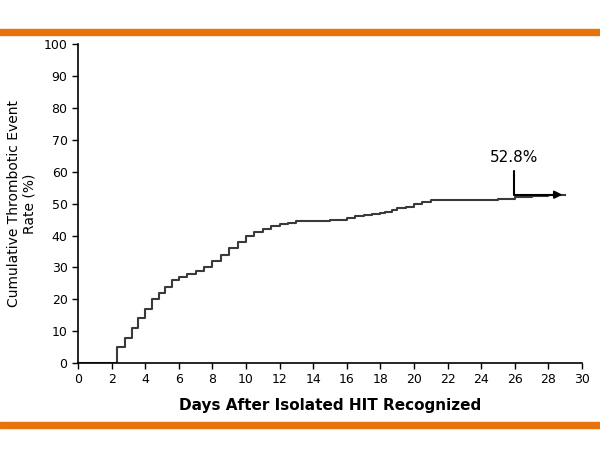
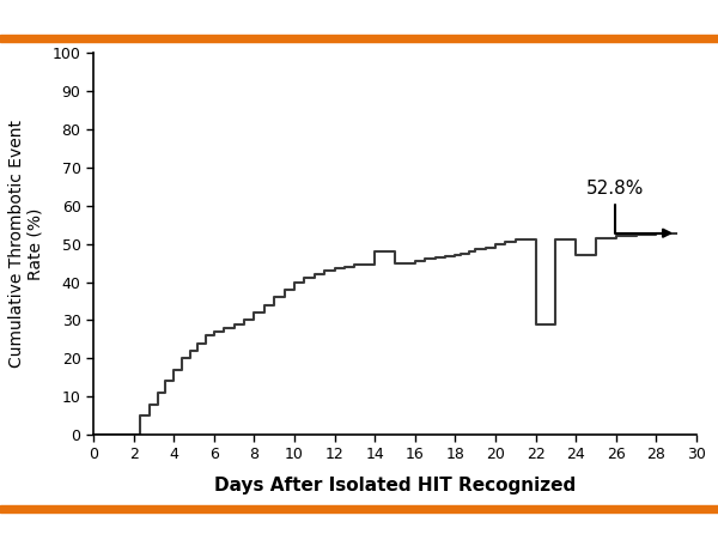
14: 44.5 -> 48.0
22: 51.0 -> 29.0
24: 51.0 -> 47.0
